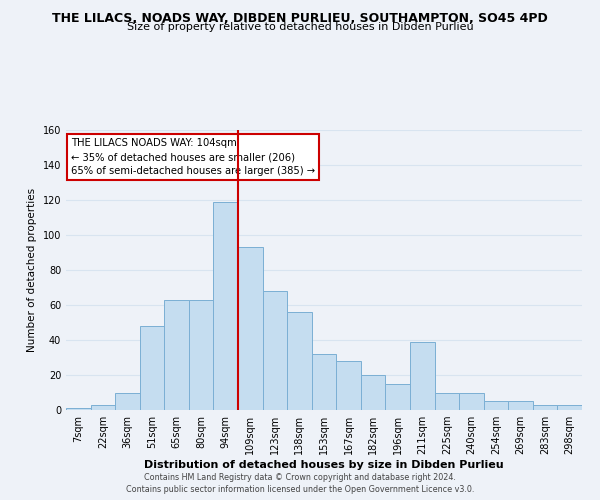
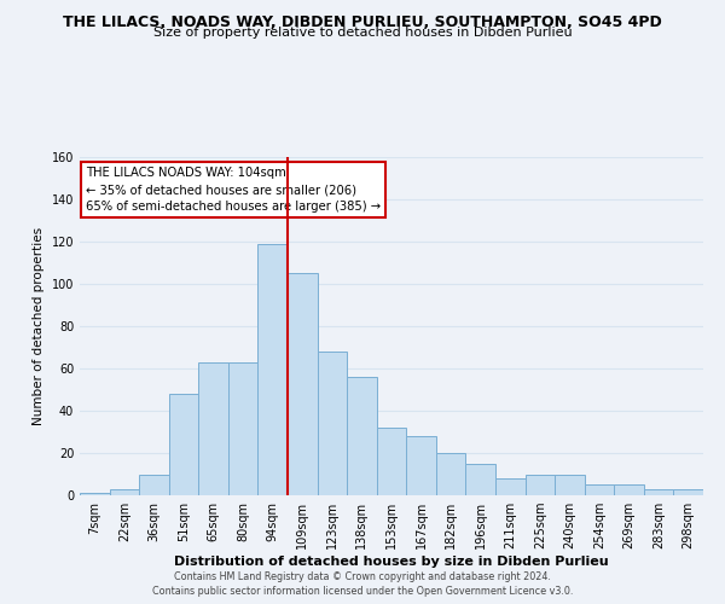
109sqm: 93 -> 105
211sqm: 39 -> 8
